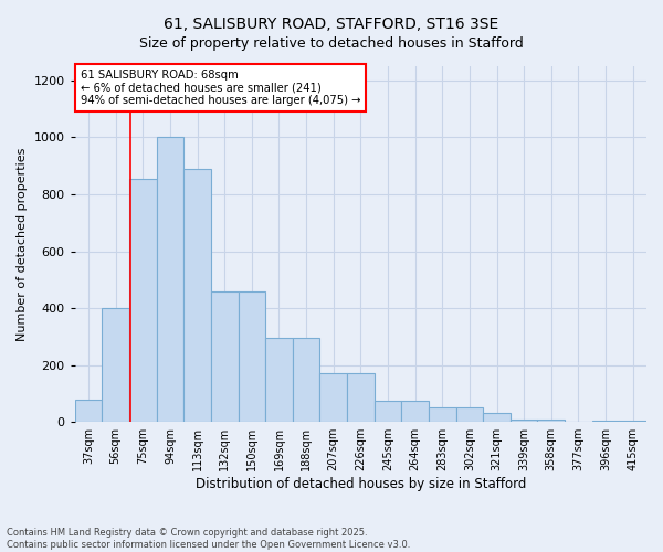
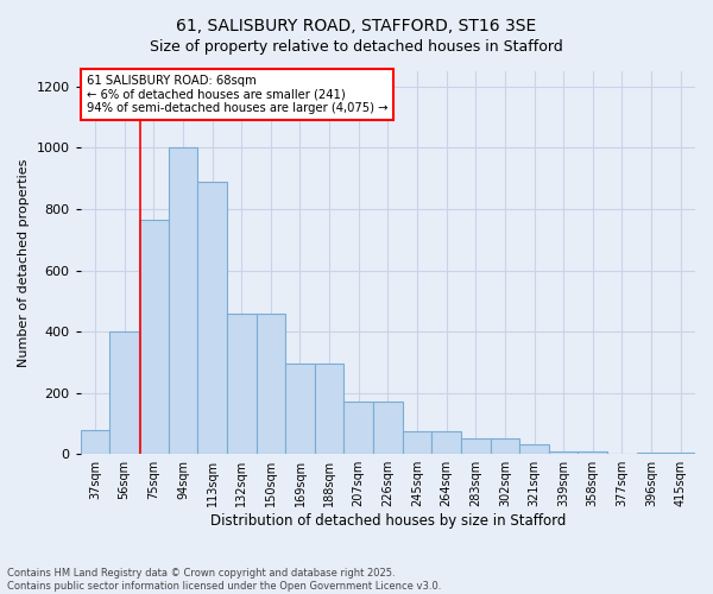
75sqm: 855 -> 765
